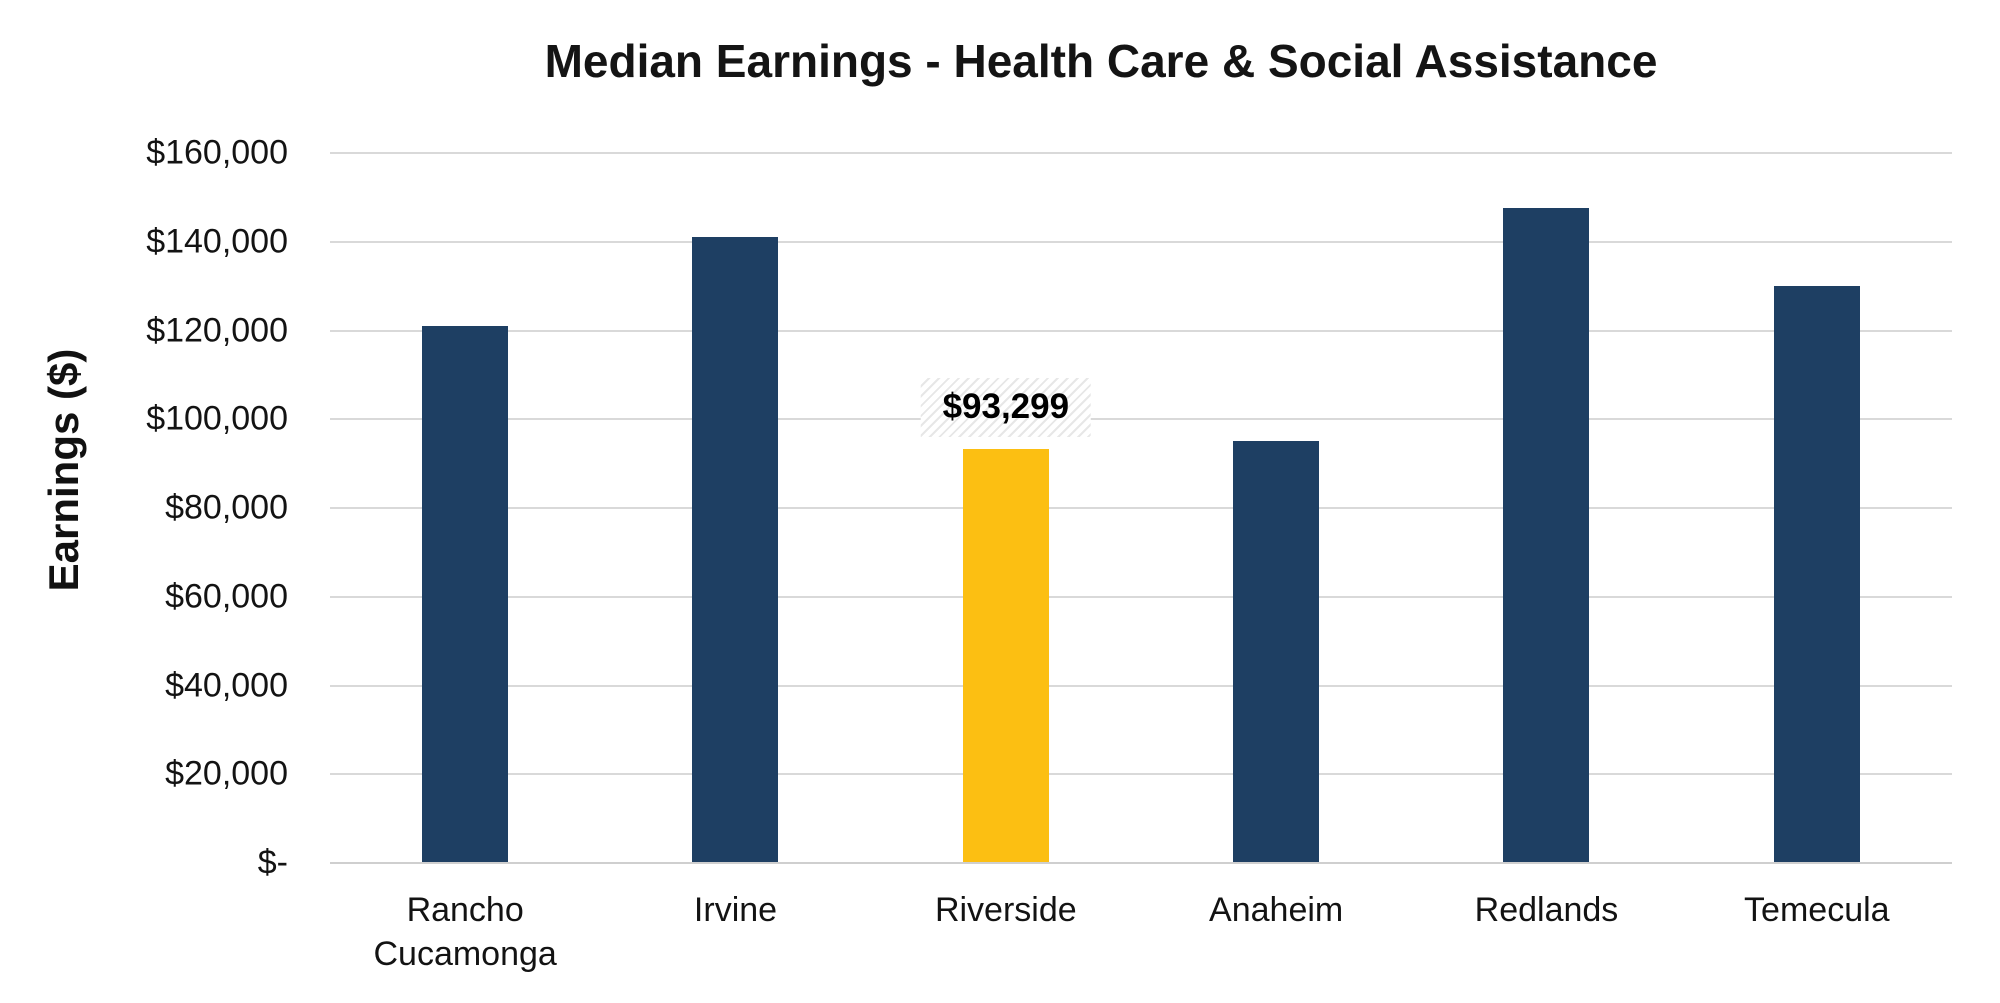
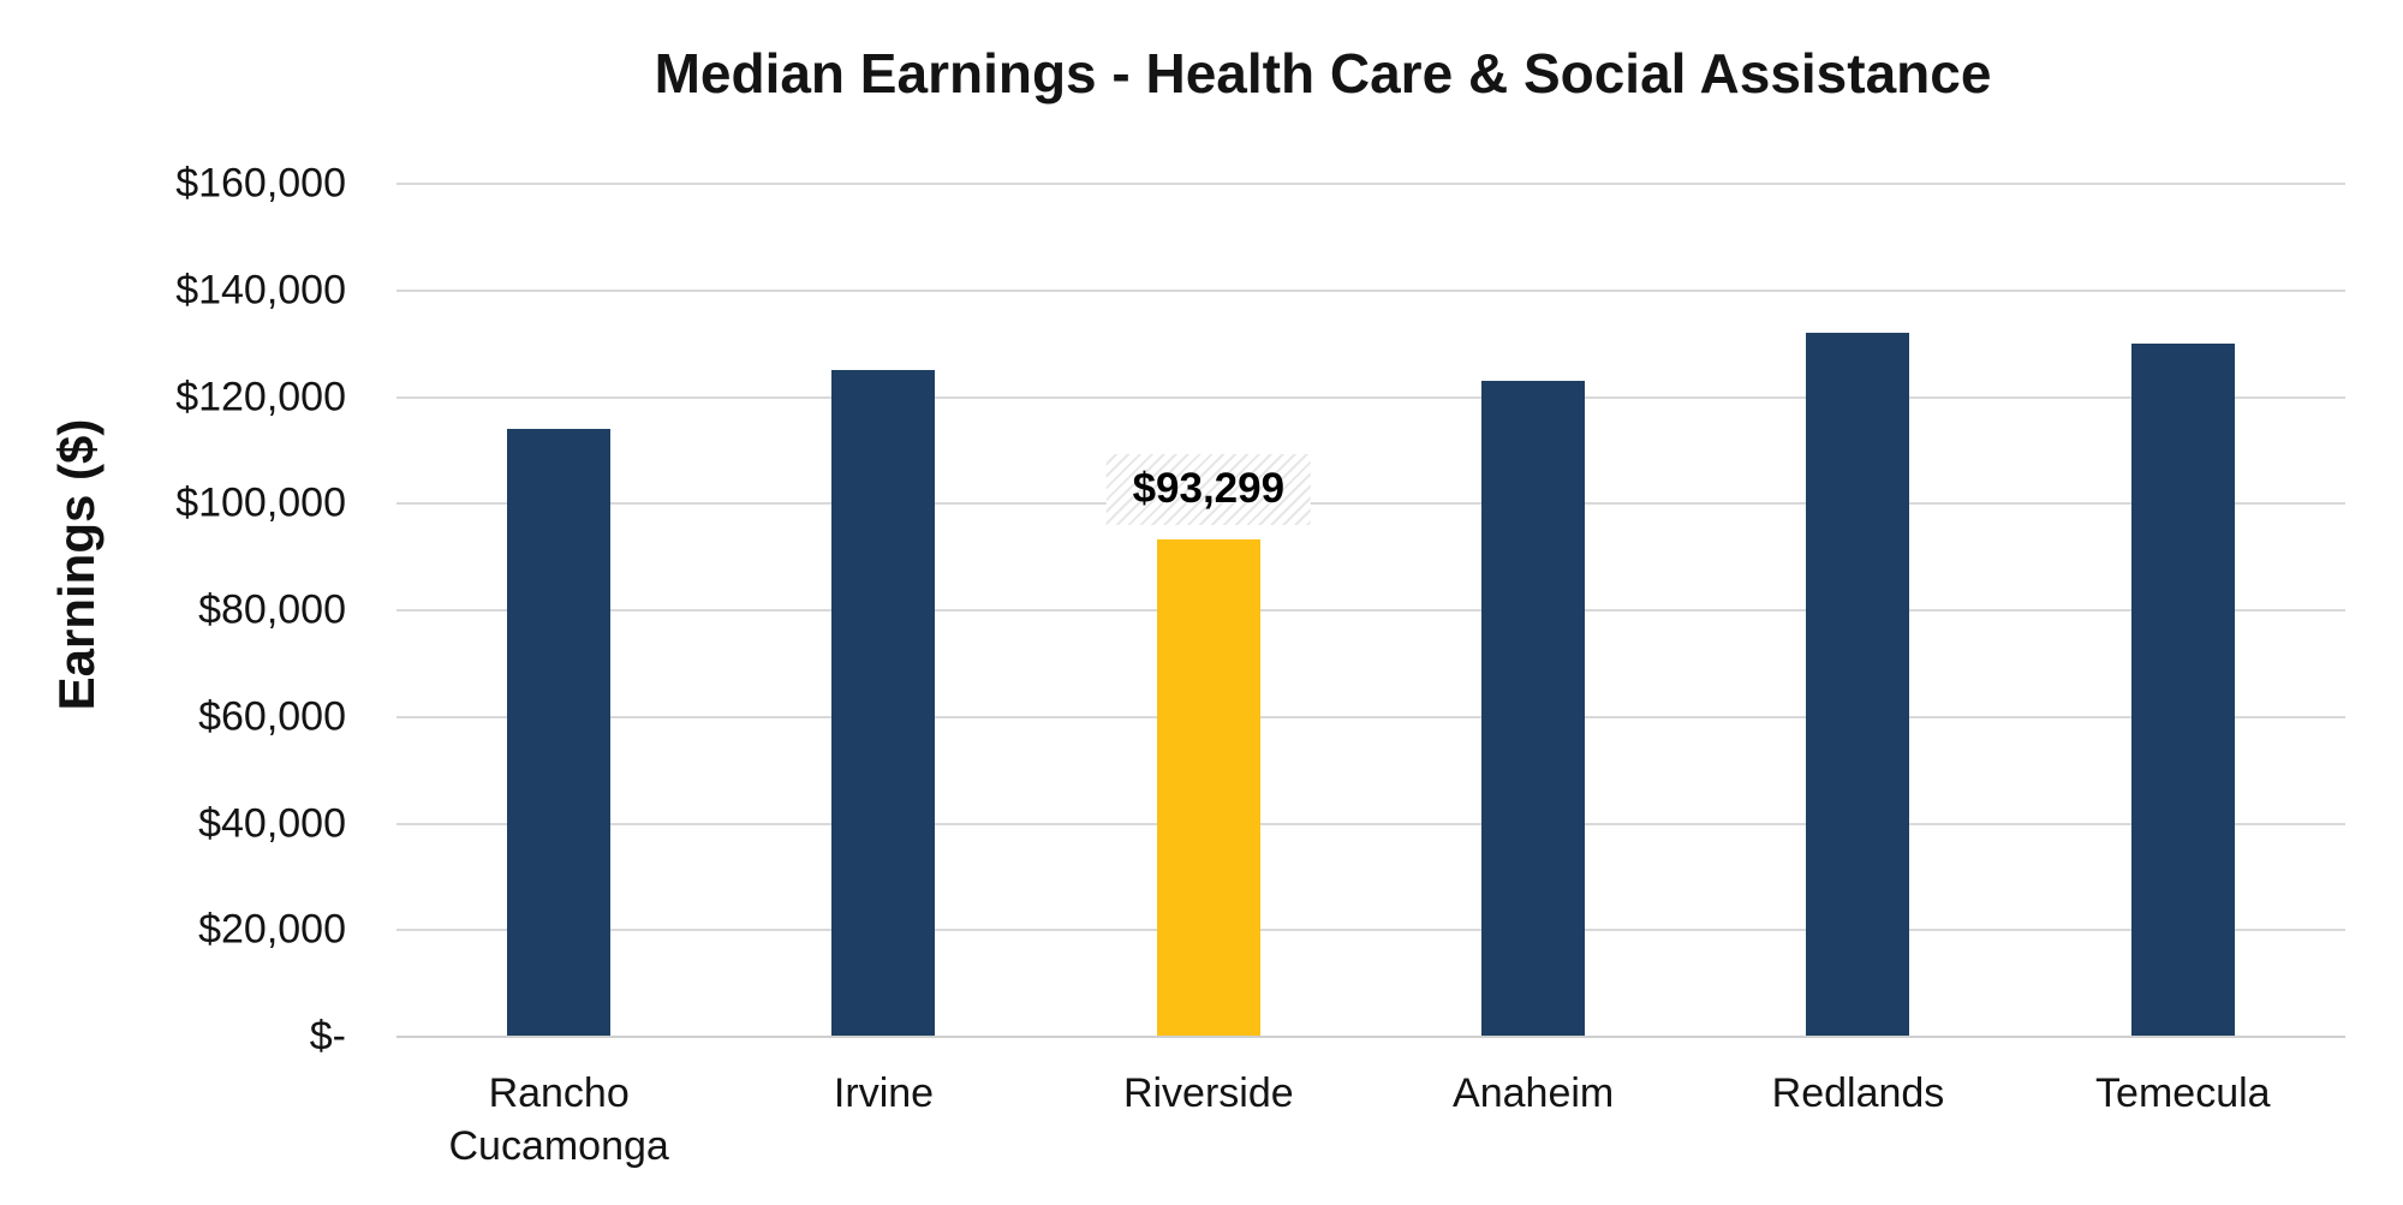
Rancho Cucamonga: $121000 -> $114000
Irvine: $141000 -> $125000
Anaheim: $95000 -> $123000
Redlands: $148000 -> $132000
